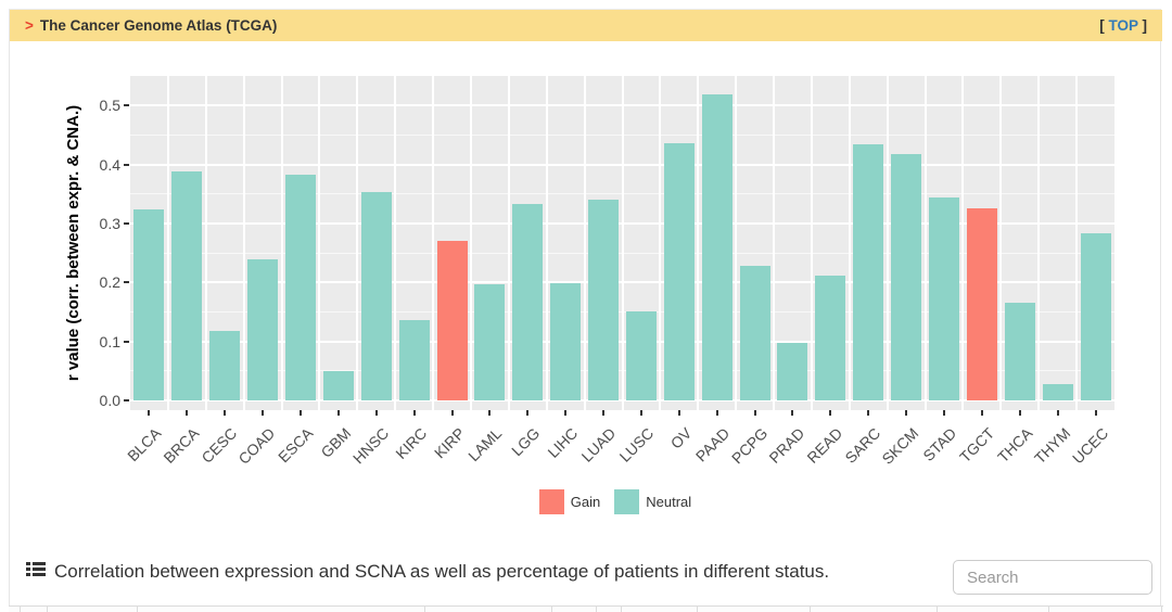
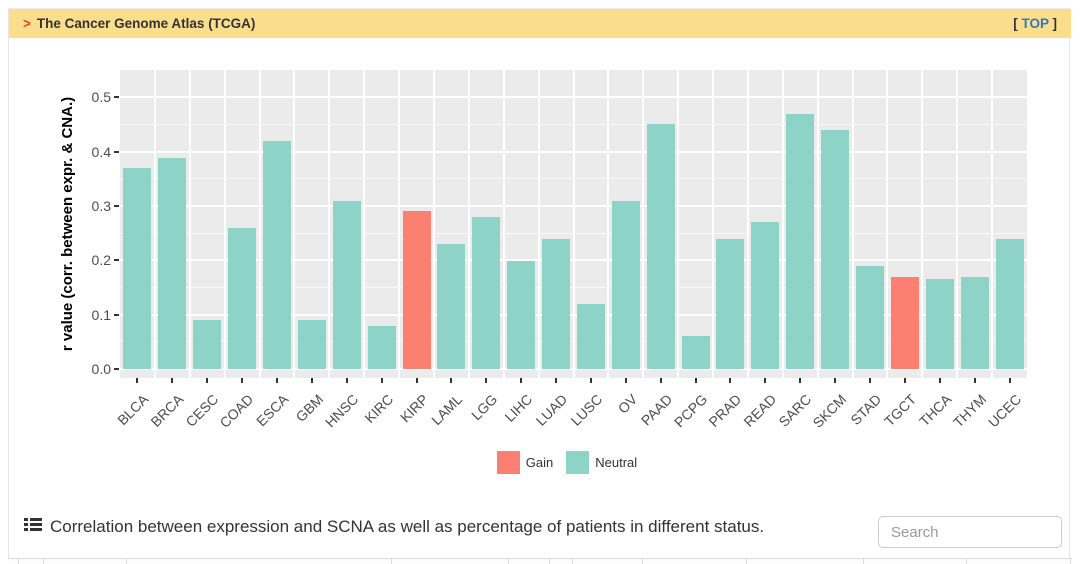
BLCA: 0.32 -> 0.37
CESC: 0.12 -> 0.09
COAD: 0.24 -> 0.26
ESCA: 0.38 -> 0.42
GBM: 0.05 -> 0.09
HNSC: 0.35 -> 0.31
KIRC: 0.14 -> 0.08
KIRP: 0.27 -> 0.29
LAML: 0.20 -> 0.23
LGG: 0.33 -> 0.28
LUAD: 0.34 -> 0.24
LUSC: 0.15 -> 0.12
OV: 0.44 -> 0.31
PAAD: 0.52 -> 0.45
PCPG: 0.23 -> 0.06
PRAD: 0.10 -> 0.24
READ: 0.21 -> 0.27
SARC: 0.43 -> 0.47
SKCM: 0.42 -> 0.44
STAD: 0.34 -> 0.19
TGCT: 0.33 -> 0.17
THYM: 0.03 -> 0.17
UCEC: 0.28 -> 0.24
